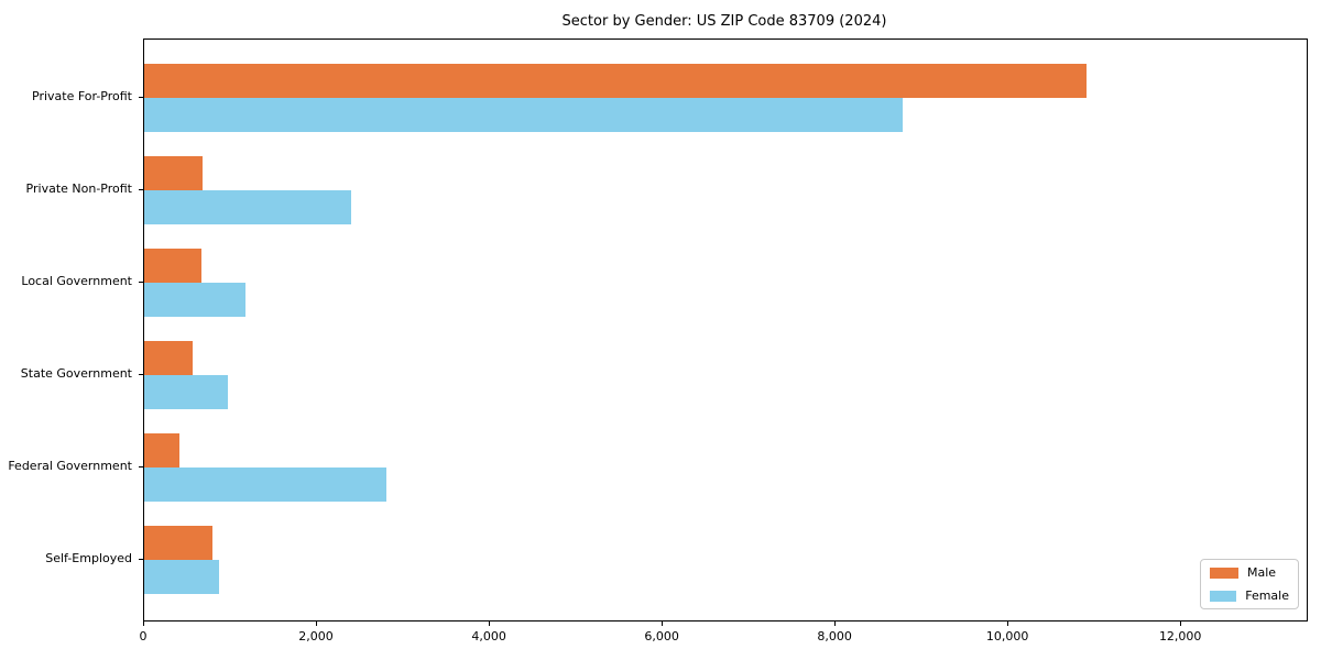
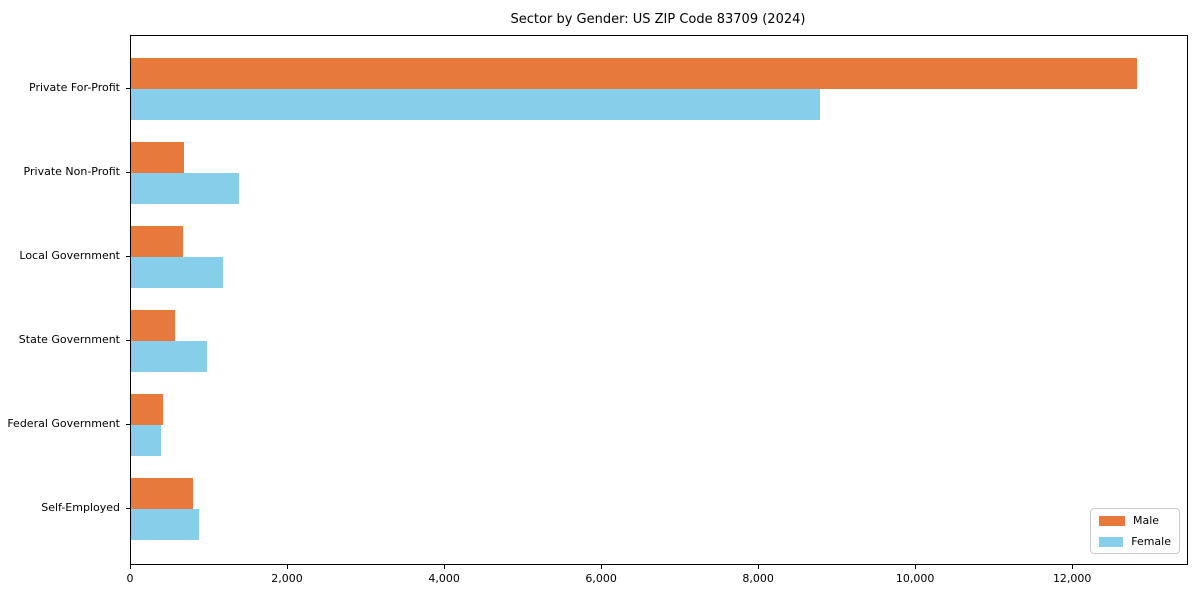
Male/Private For-Profit: 10900 -> 12800
Female/Private Non-Profit: 2400 -> 1400
Female/Federal Government: 2800 -> 400
